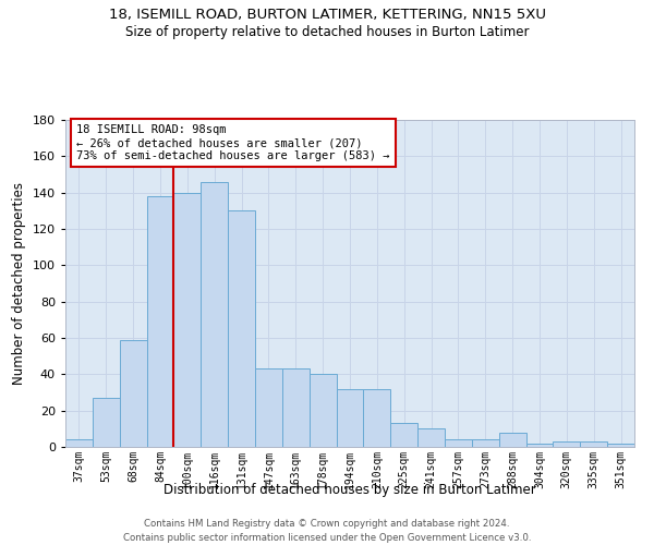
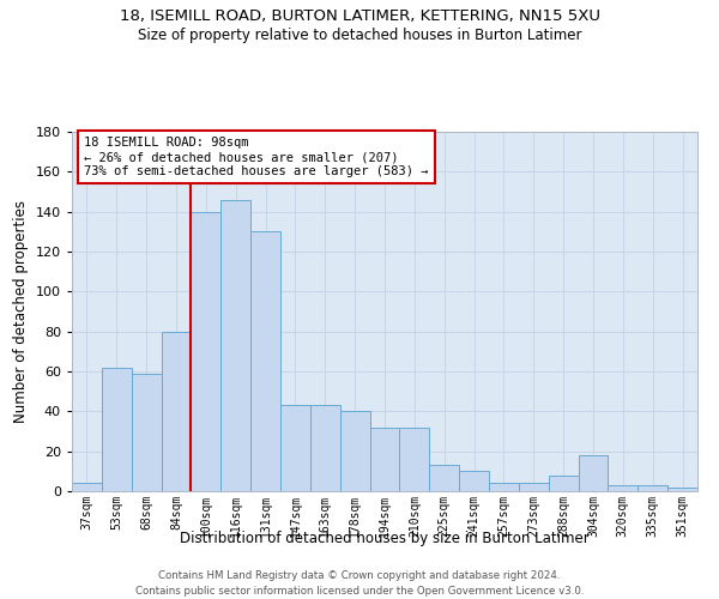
53sqm: 27 -> 62
84sqm: 138 -> 80
304sqm: 2 -> 18
